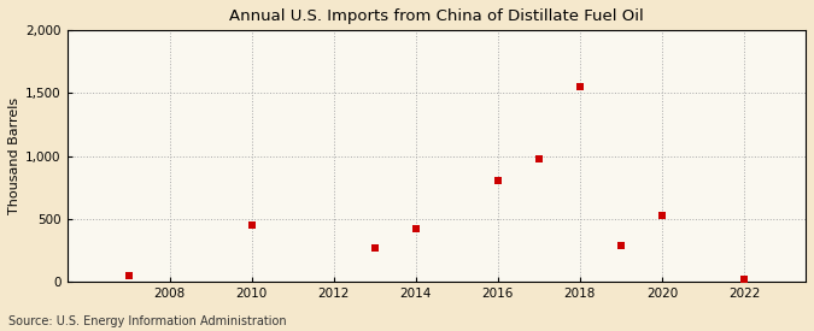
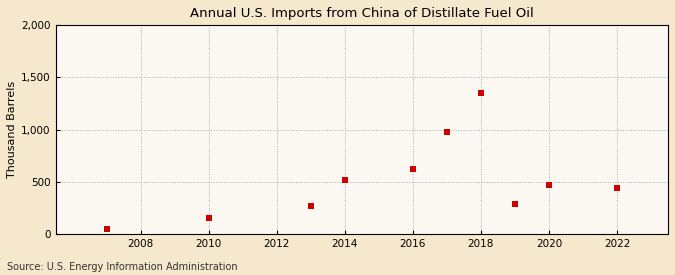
2010: 450 -> 150
2014: 420 -> 520
2016: 800 -> 620
2018: 1,560 -> 1,350
2020: 530 -> 470
2022: 20 -> 440
